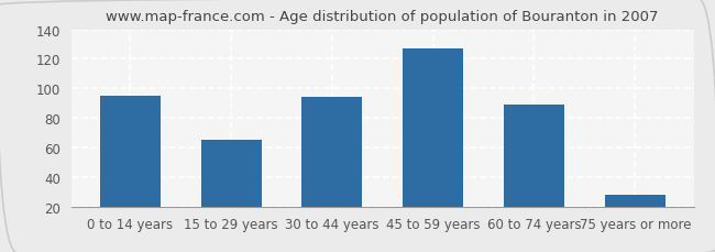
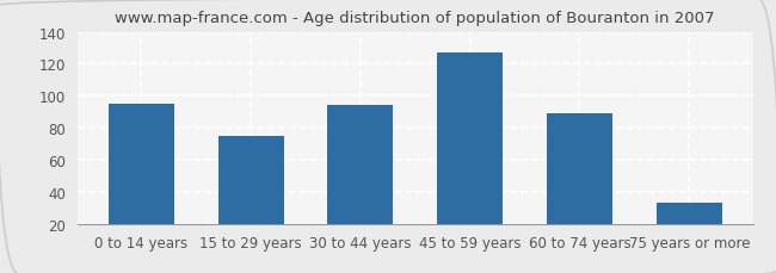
15 to 29 years: 65 -> 75
75 years or more: 28 -> 33
